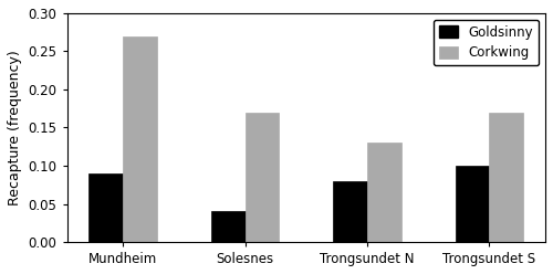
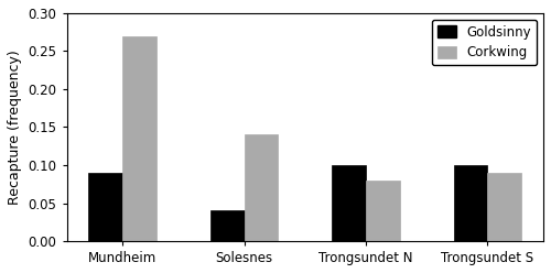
Corkwing/Solesnes: 0.17 -> 0.14
Goldsinny/Trongsundet N: 0.08 -> 0.10
Corkwing/Trongsundet N: 0.13 -> 0.08
Corkwing/Trongsundet S: 0.17 -> 0.09
